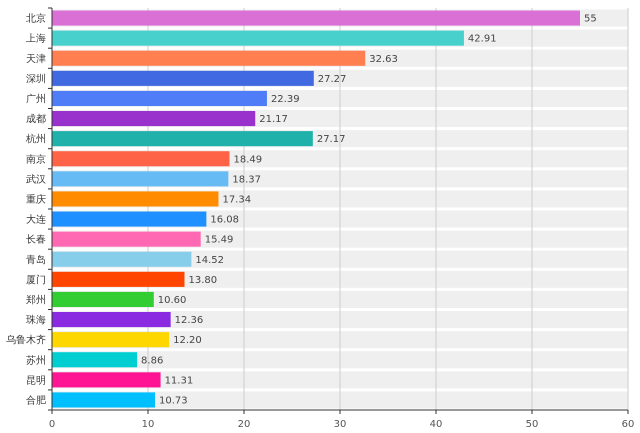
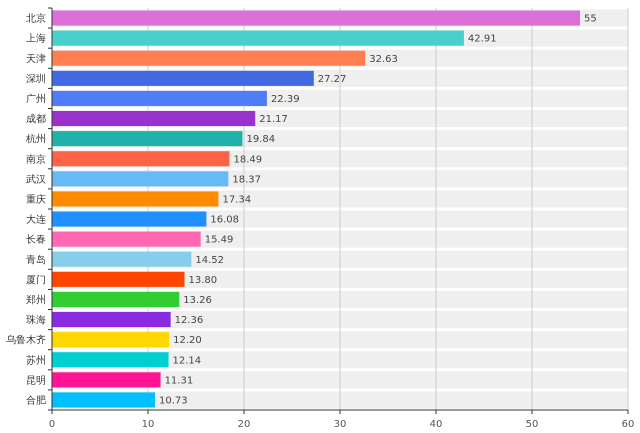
杭州: 27.17 -> 19.84
郑州: 10.60 -> 13.26
苏州: 8.86 -> 12.14
